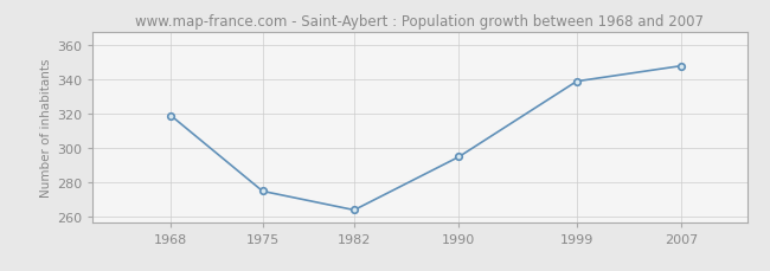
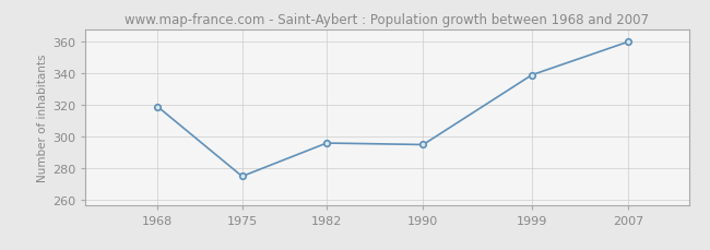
1982: 264 -> 296
2007: 348 -> 360
